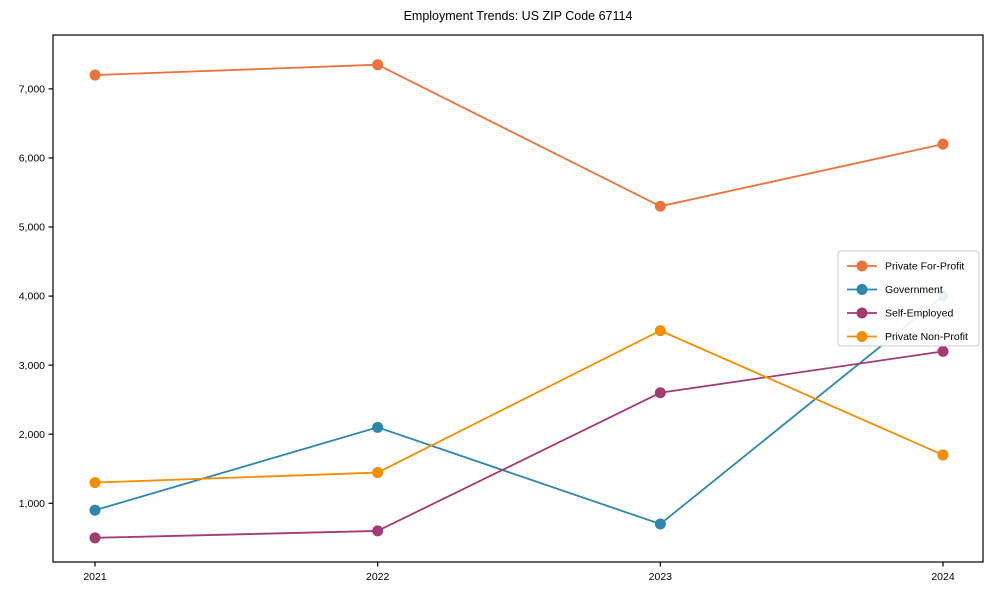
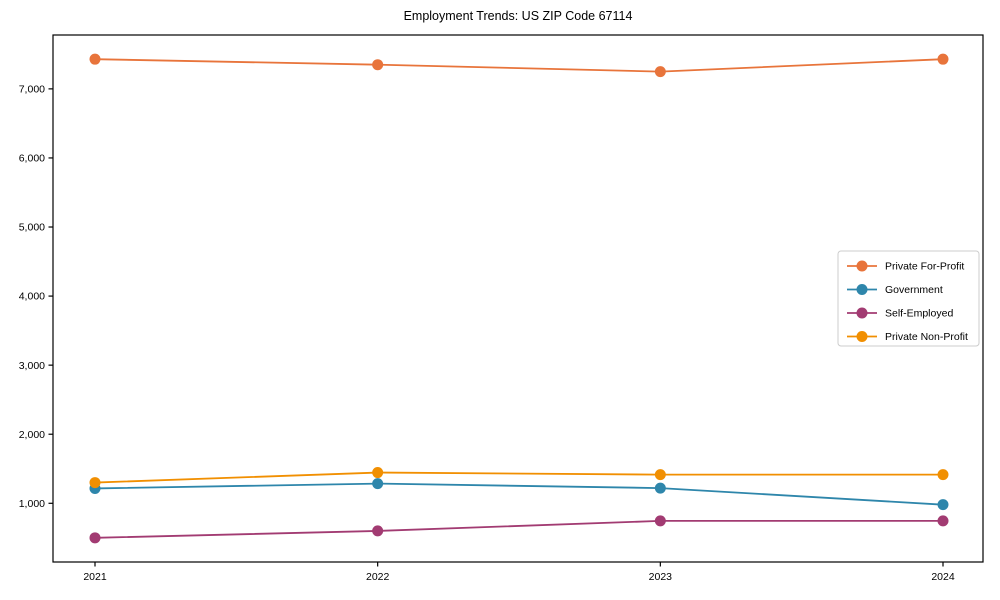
Private For-Profit/2021: 7200 -> 7400
Government/2021: 900 -> 1200
Government/2022: 2100 -> 1300
Private For-Profit/2023: 5300 -> 7200
Government/2023: 700 -> 1200
Self-Employed/2023: 2600 -> 700
Private Non-Profit/2023: 3500 -> 1400
Private For-Profit/2024: 6200 -> 7400
Government/2024: 4000 -> 1000
Self-Employed/2024: 3200 -> 700
Private Non-Profit/2024: 1700 -> 1400
